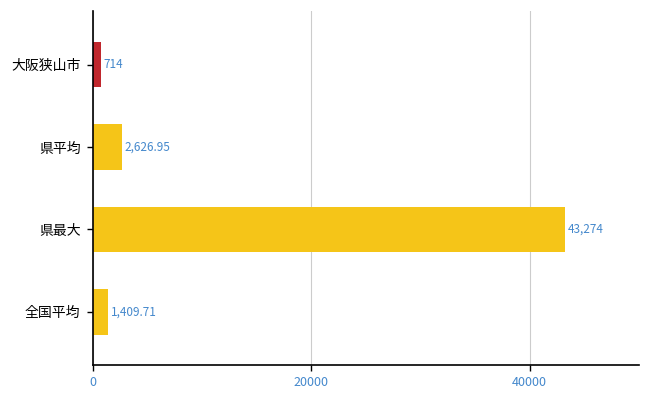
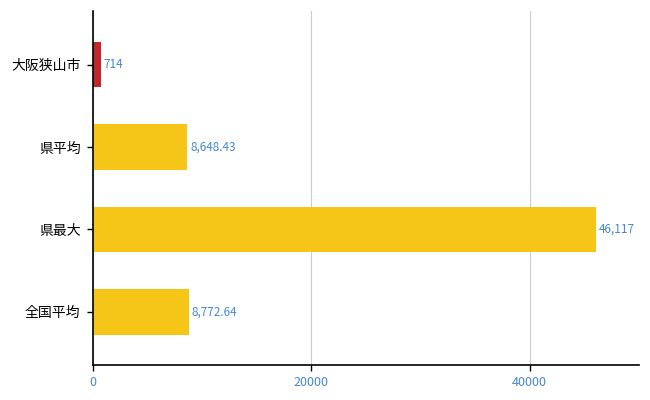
県平均: 2,626.95 -> 8,648.43
県最大: 43,274 -> 46,117
全国平均: 1,409.71 -> 8,772.64
